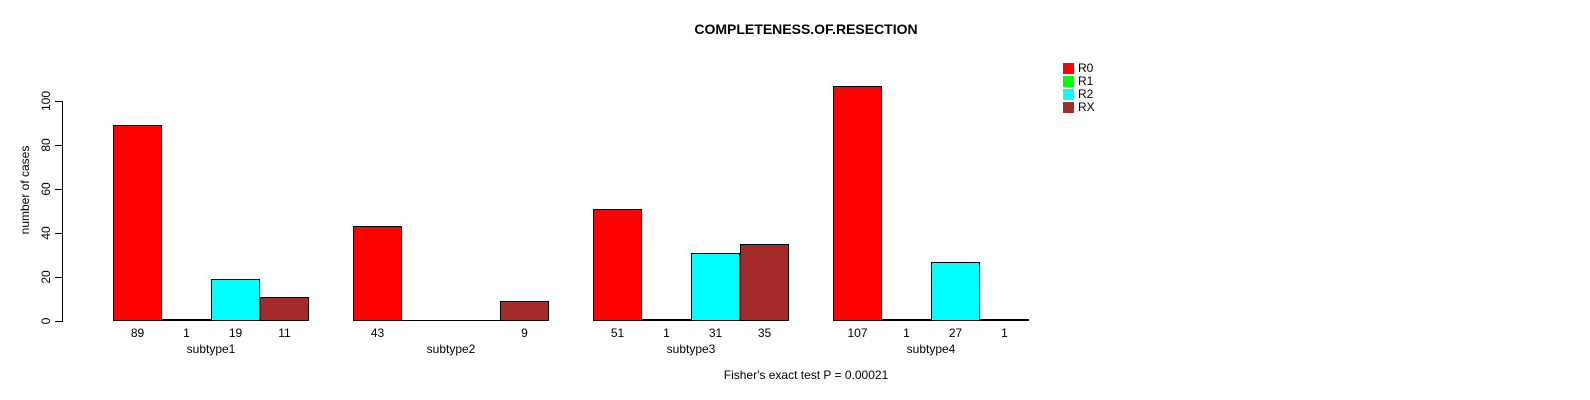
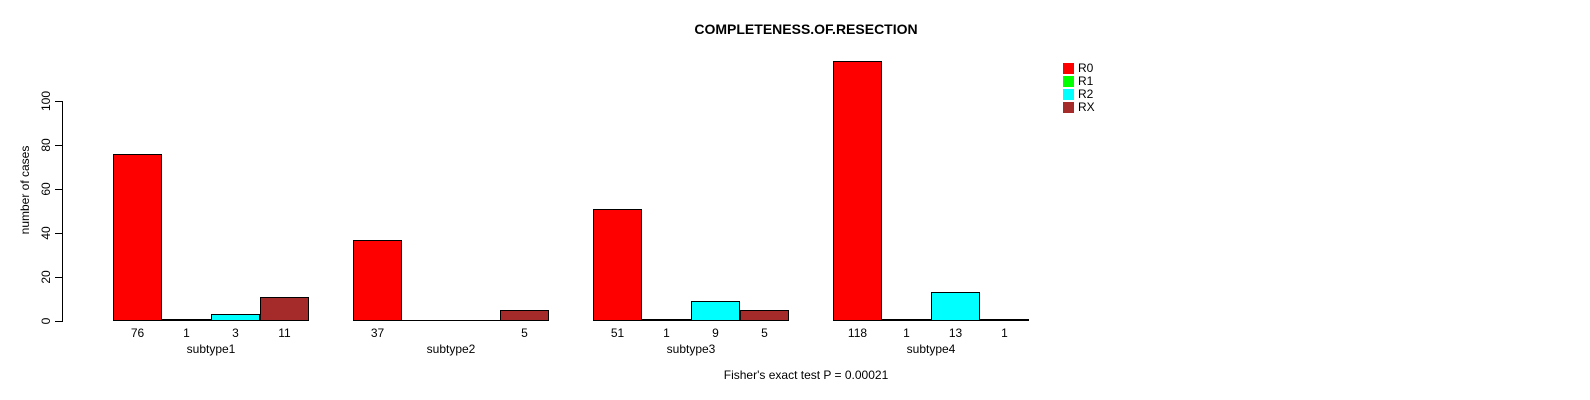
R0/subtype1: 89 -> 76
R2/subtype1: 19 -> 3
R0/subtype2: 43 -> 37
RX/subtype2: 9 -> 5
R2/subtype3: 31 -> 9
RX/subtype3: 35 -> 5
R0/subtype4: 107 -> 118
R2/subtype4: 27 -> 13
